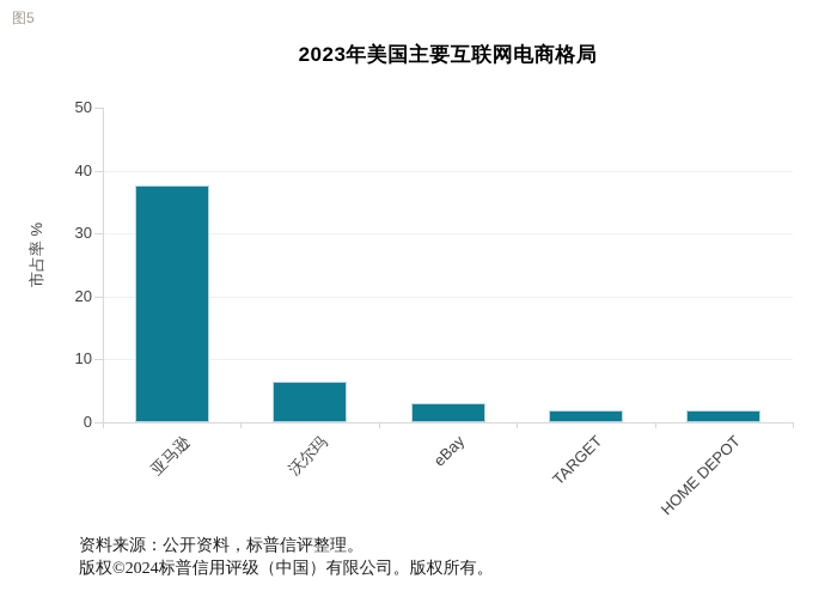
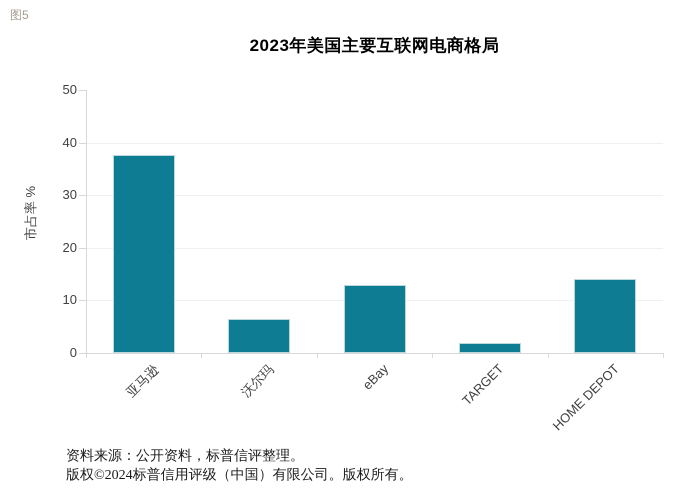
eBay: 3 -> 13
HOME DEPOT: 2 -> 14
